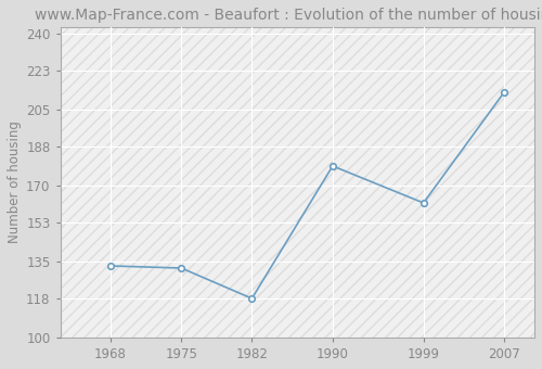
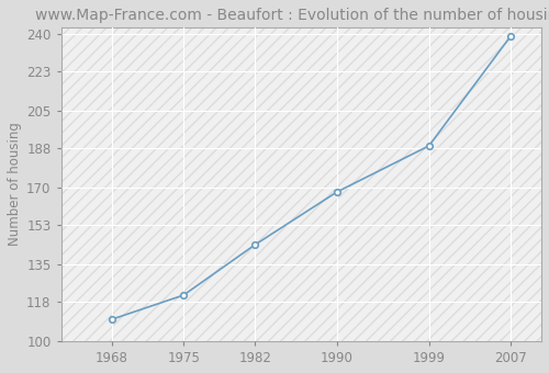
1968: 133 -> 110
1975: 132 -> 121
1982: 118 -> 144
1990: 179 -> 168
1999: 162 -> 189
2007: 213 -> 239
